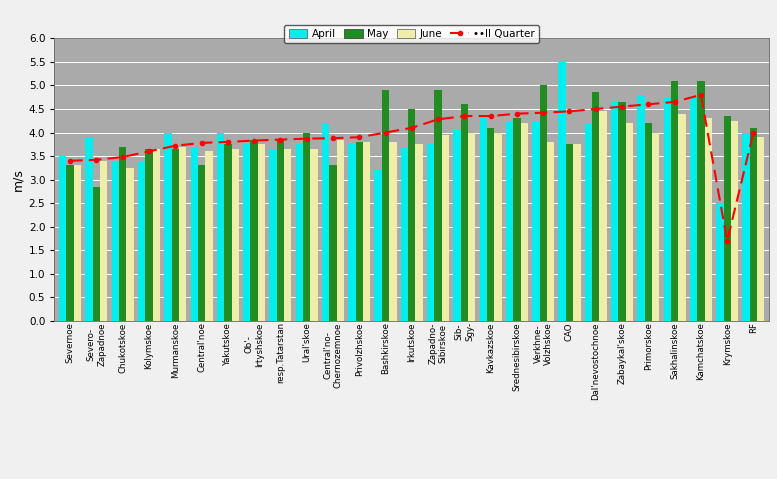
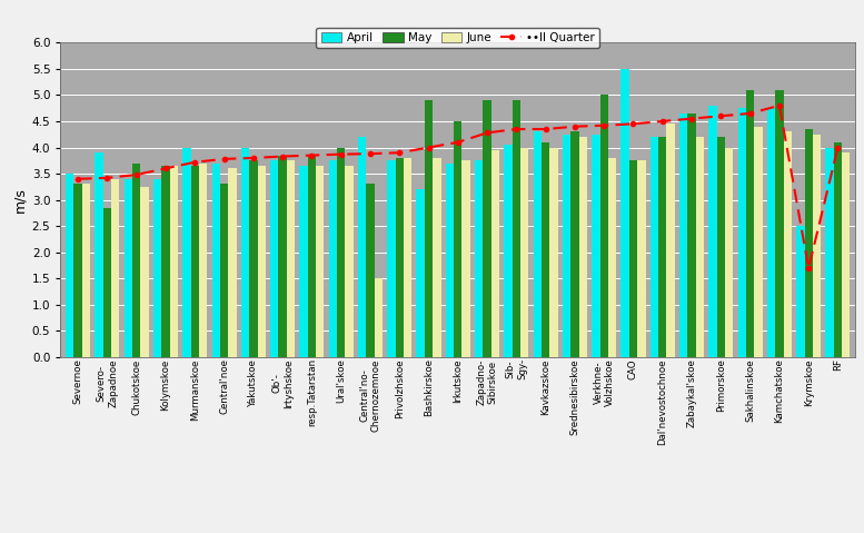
June/Central'no- Chernozemnoe: 3.85 -> 1.50
May/Sib- Sgy-: 4.60 -> 4.90
May/Dal'nevostochnoe: 4.85 -> 4.20
